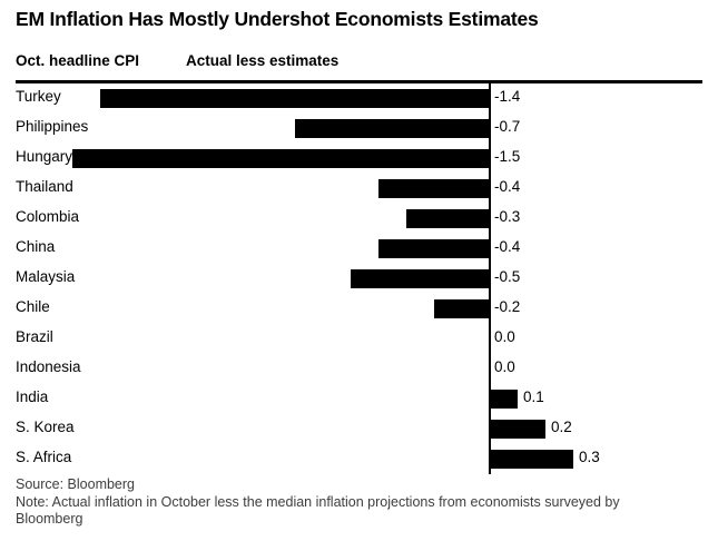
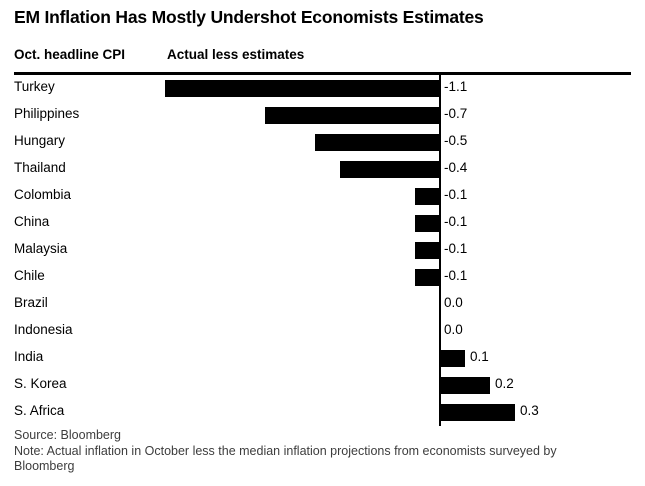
Turkey: -1.4 -> -1.1
Hungary: -1.5 -> -0.5
Colombia: -0.3 -> -0.1
China: -0.4 -> -0.1
Malaysia: -0.5 -> -0.1
Chile: -0.2 -> -0.1
